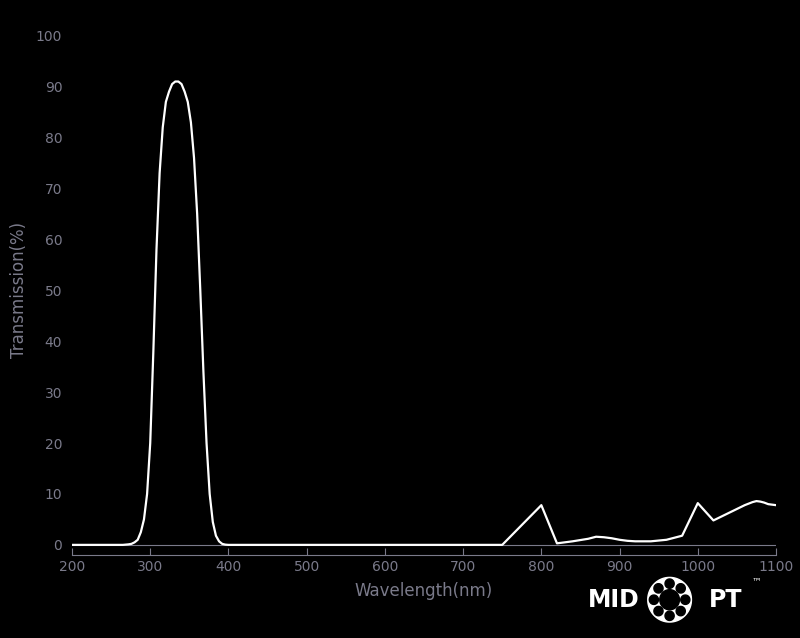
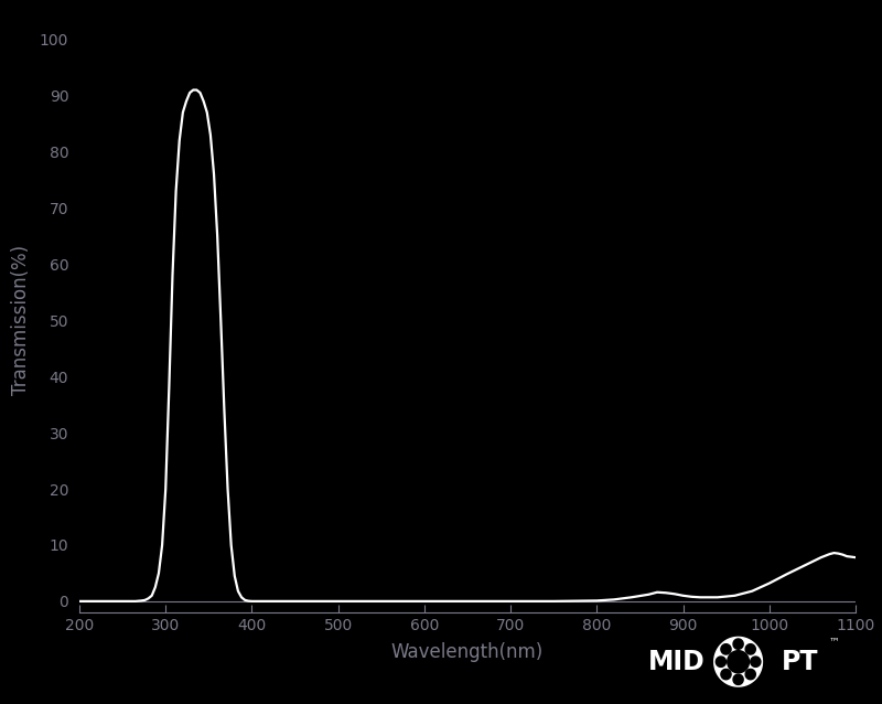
800: 7.8 -> 0.1
1000: 8.2 -> 3.2
